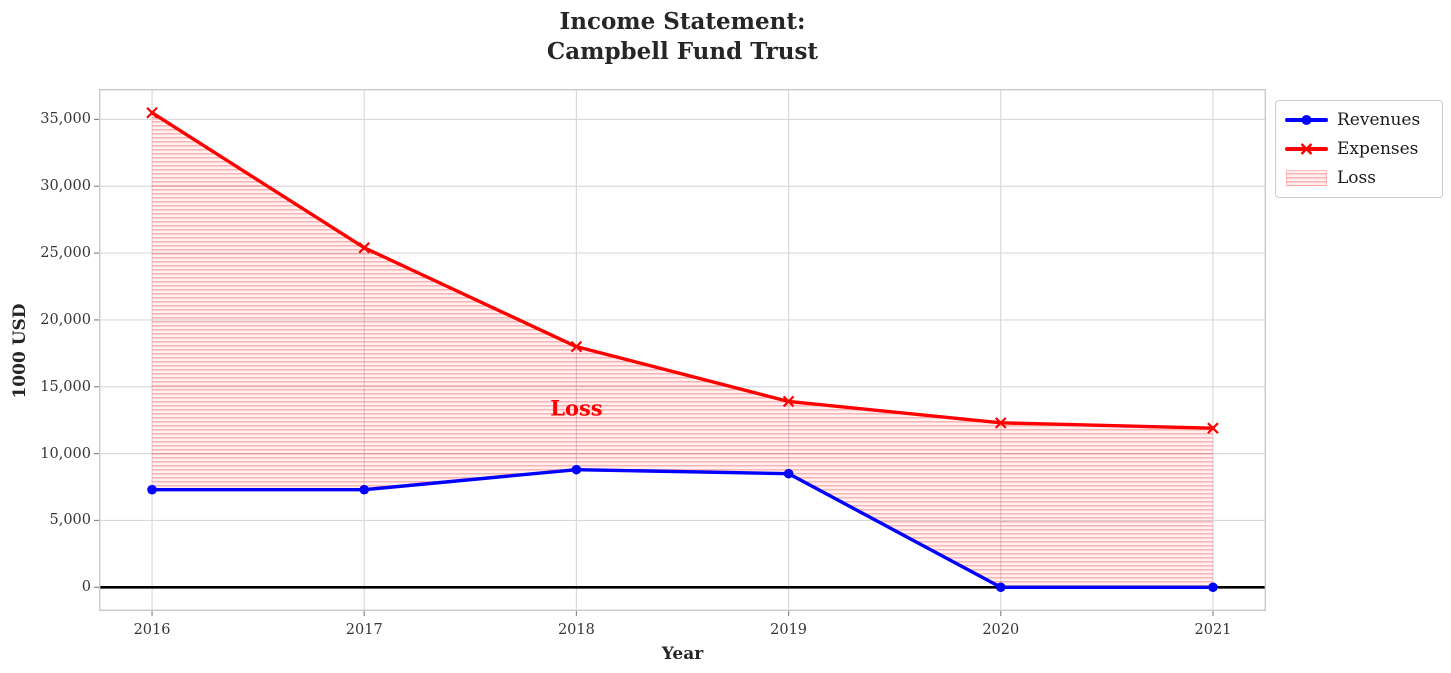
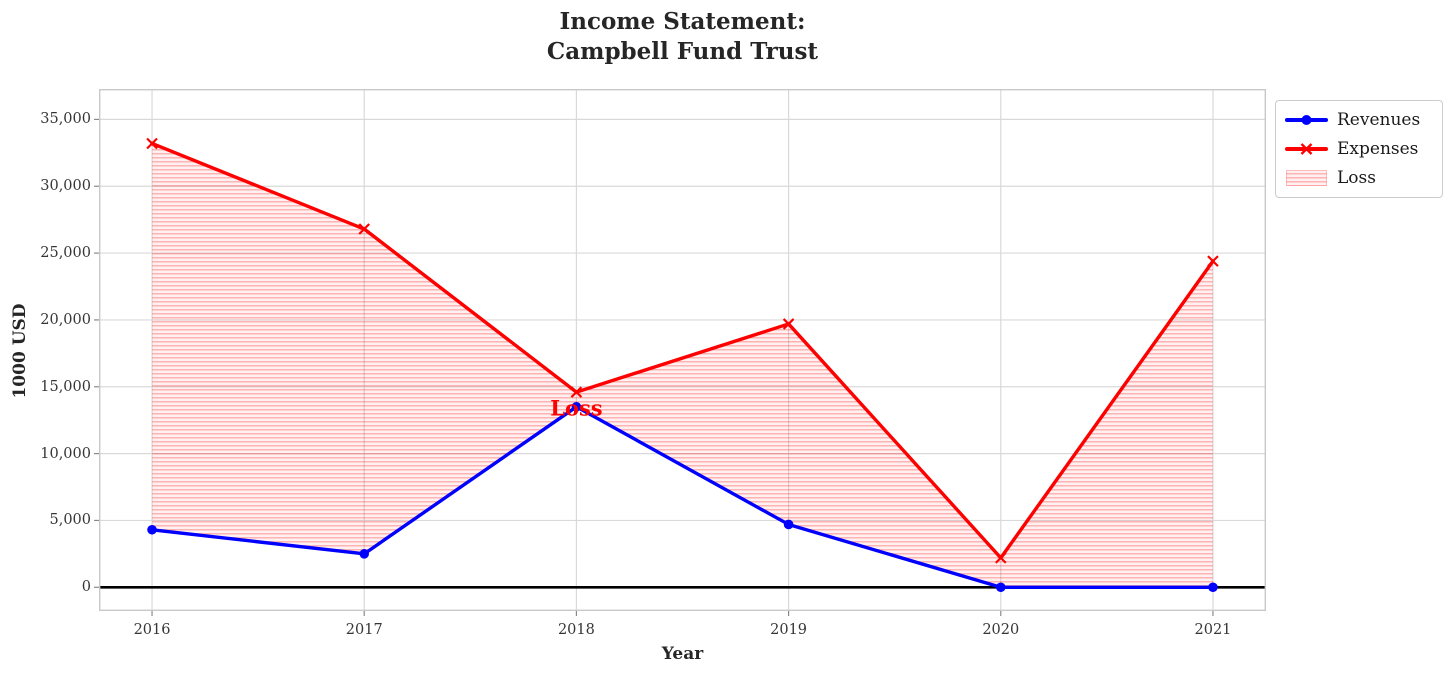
Revenues/2016: 7300 -> 4300
Expenses/2016: 35500 -> 33200
Revenues/2017: 7300 -> 2500
Expenses/2017: 25400 -> 26800
Revenues/2018: 8800 -> 13500
Expenses/2018: 18000 -> 14600
Revenues/2019: 8500 -> 4700
Expenses/2019: 13900 -> 19700
Expenses/2020: 12300 -> 2200
Expenses/2021: 11900 -> 24400
